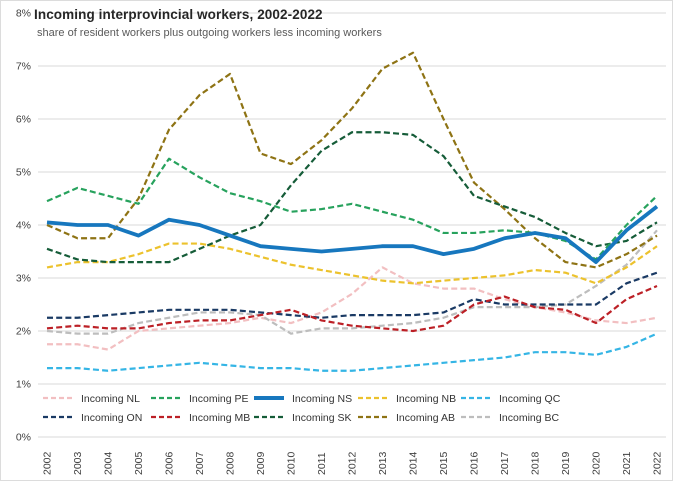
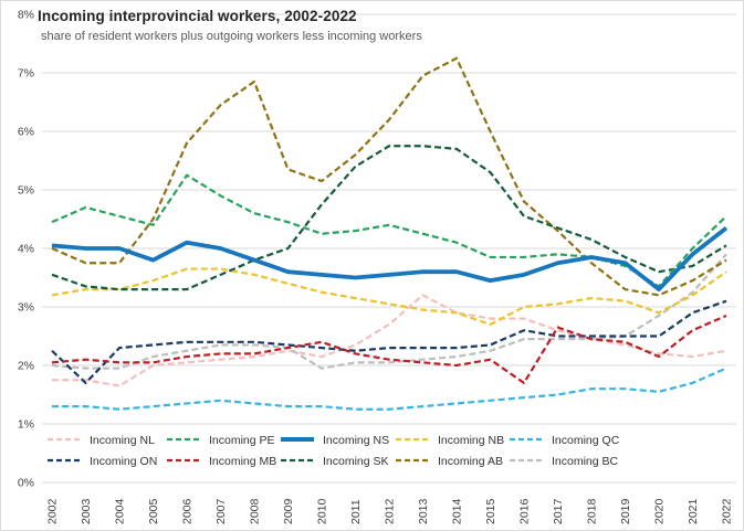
Incoming ON/2003: 2.2% -> 1.7%
Incoming NB/2015: 3.0% -> 2.7%
Incoming MB/2016: 2.5% -> 1.7%
